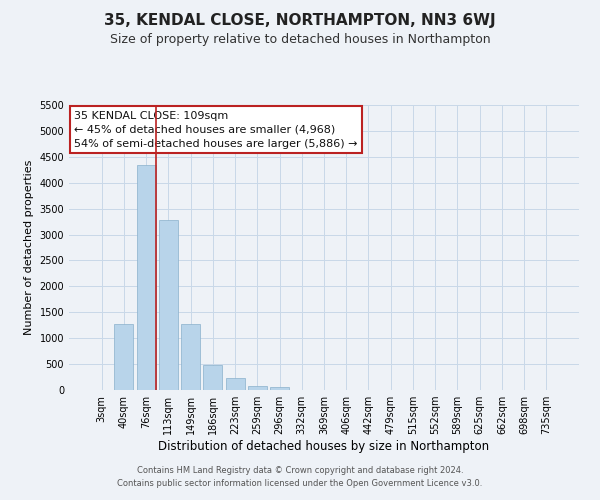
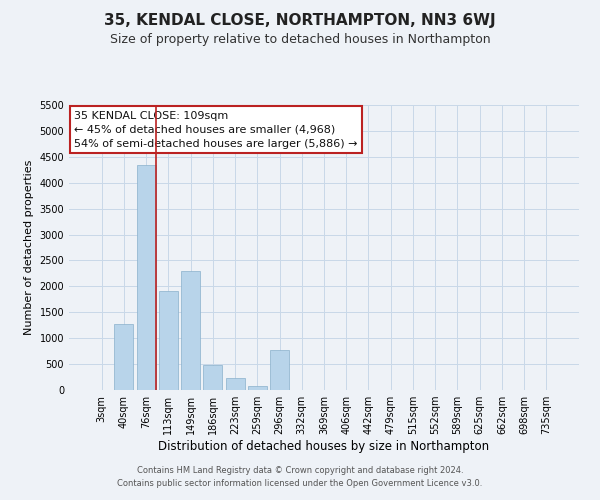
113sqm: 3280 -> 1920
149sqm: 1270 -> 2300
296sqm: 50 -> 780
